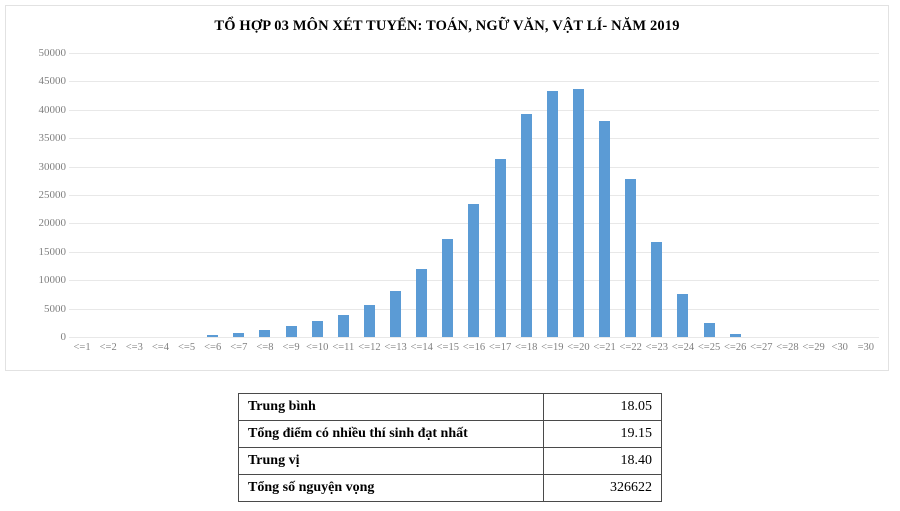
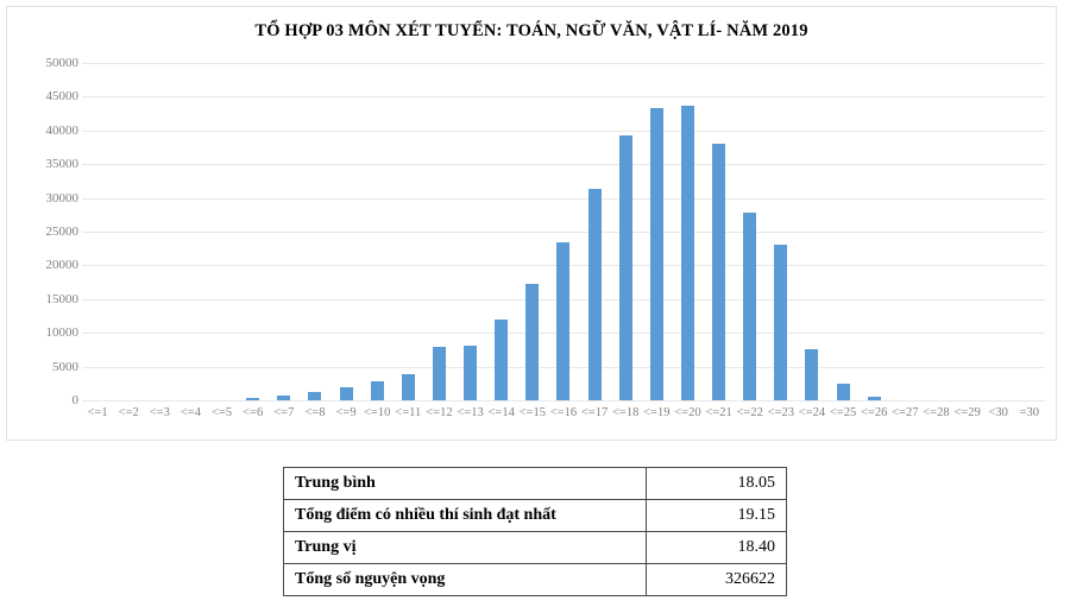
<=12: 6000 -> 8000
<=23: 17000 -> 23000
